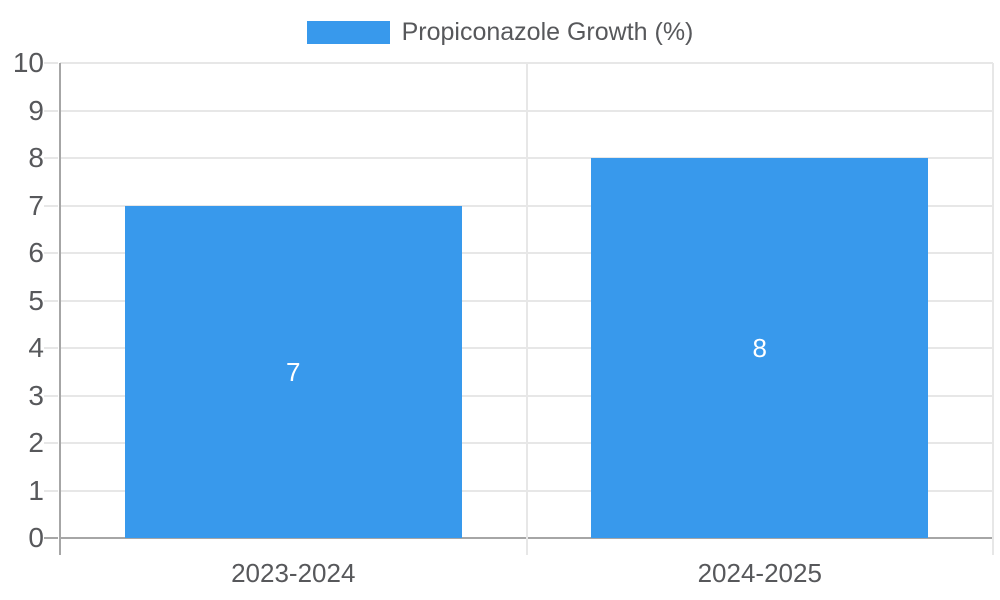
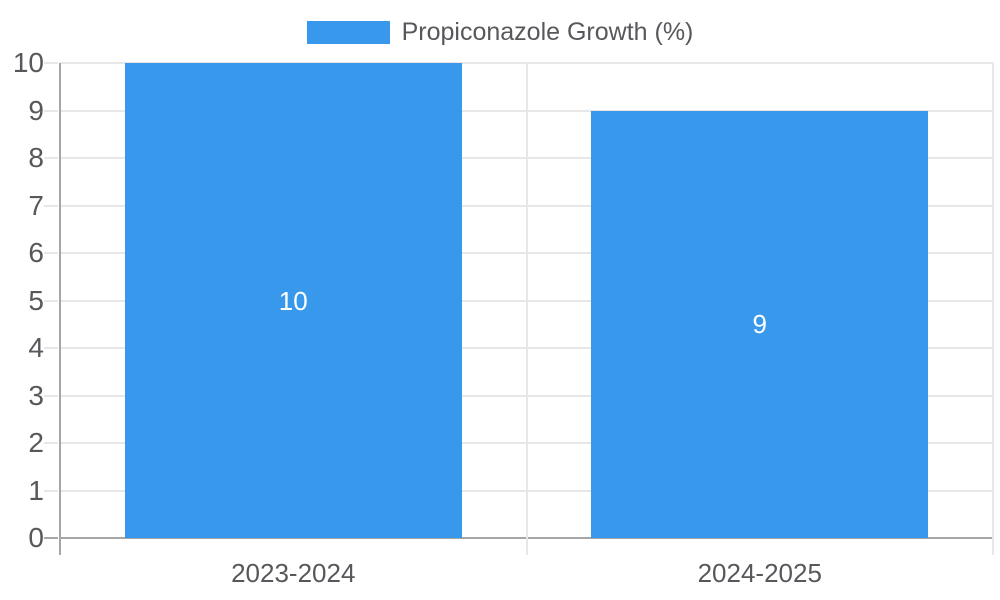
2023-2024: 7 -> 10
2024-2025: 8 -> 9
